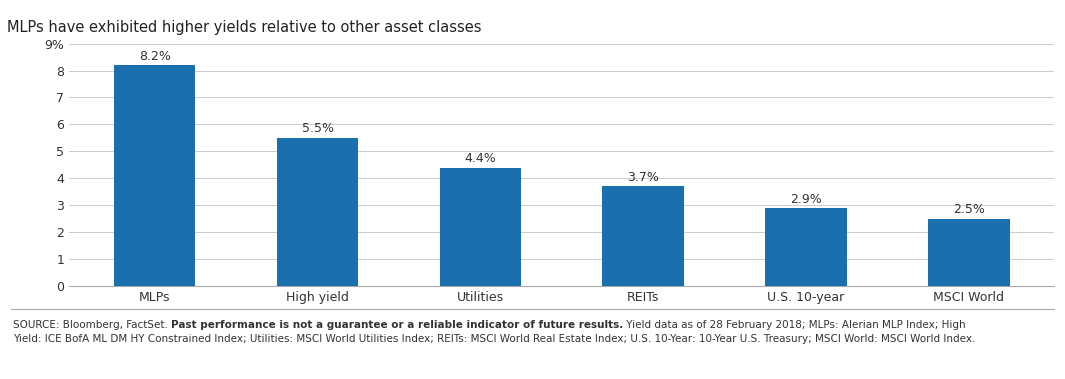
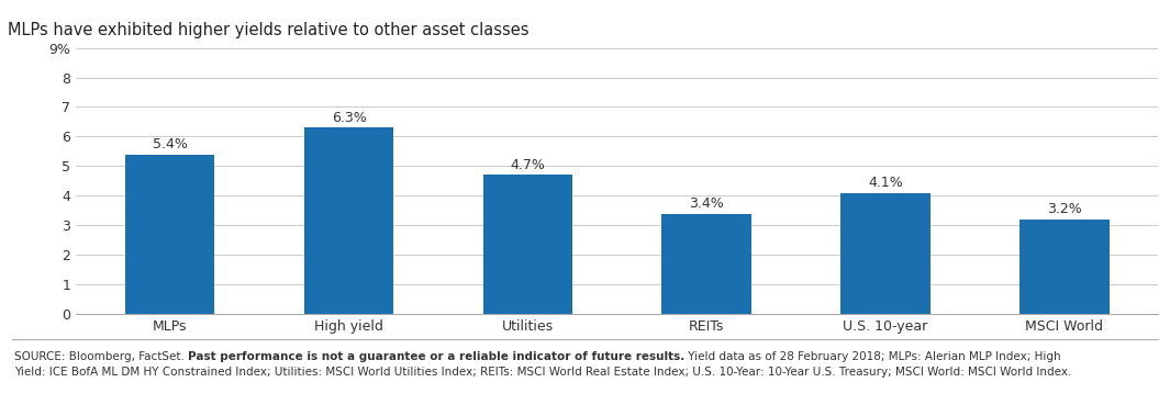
MLPs: 8.2% -> 5.4%
High yield: 5.5% -> 6.3%
Utilities: 4.4% -> 4.7%
REITs: 3.7% -> 3.4%
U.S. 10-year: 2.9% -> 4.1%
MSCI World: 2.5% -> 3.2%
